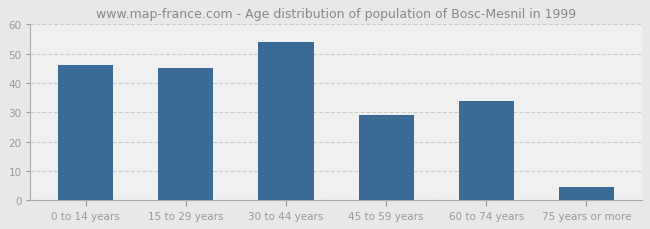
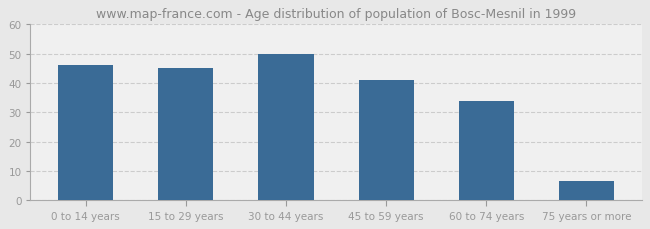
30 to 44 years: 54.0 -> 50.0
45 to 59 years: 29.0 -> 41.0
75 years or more: 4.5 -> 6.5
